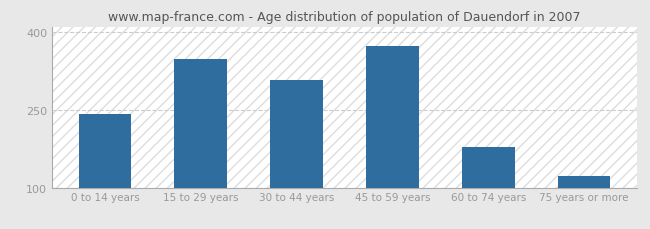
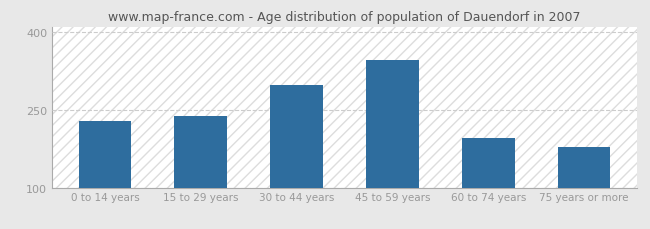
0 to 14 years: 242 -> 228
15 to 29 years: 348 -> 238
30 to 44 years: 308 -> 298
45 to 59 years: 372 -> 345
60 to 74 years: 178 -> 195
75 years or more: 122 -> 178
